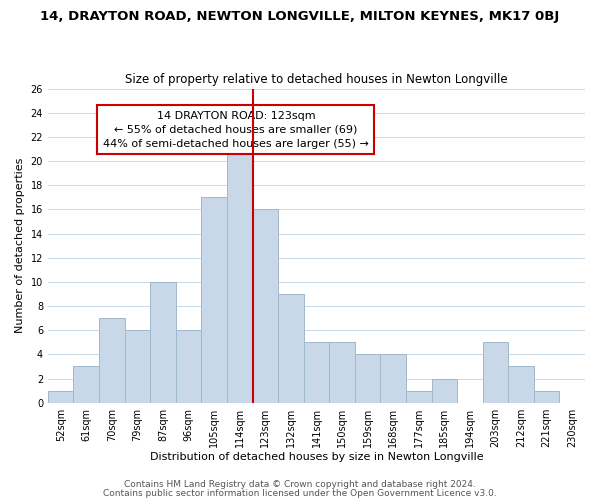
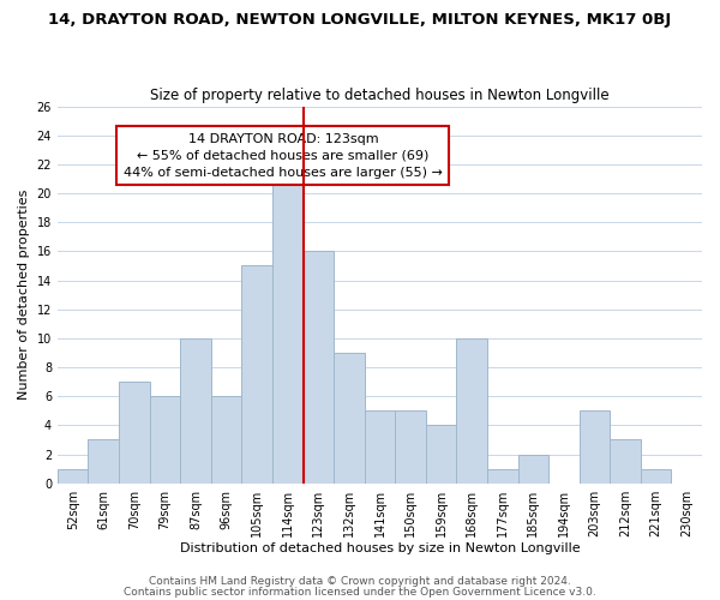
105sqm: 17 -> 15
168sqm: 4 -> 10
